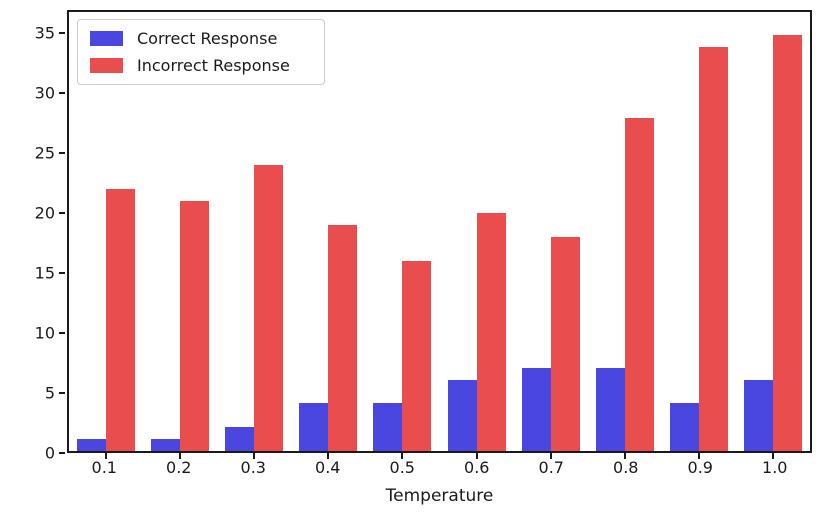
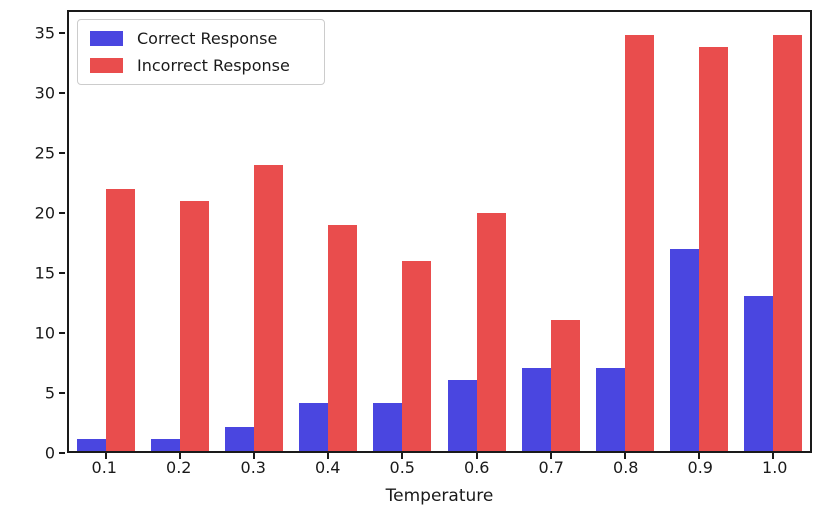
Incorrect Response/0.7: 18 -> 11
Incorrect Response/0.8: 28 -> 35
Correct Response/0.9: 4 -> 17
Correct Response/1.0: 6 -> 13
